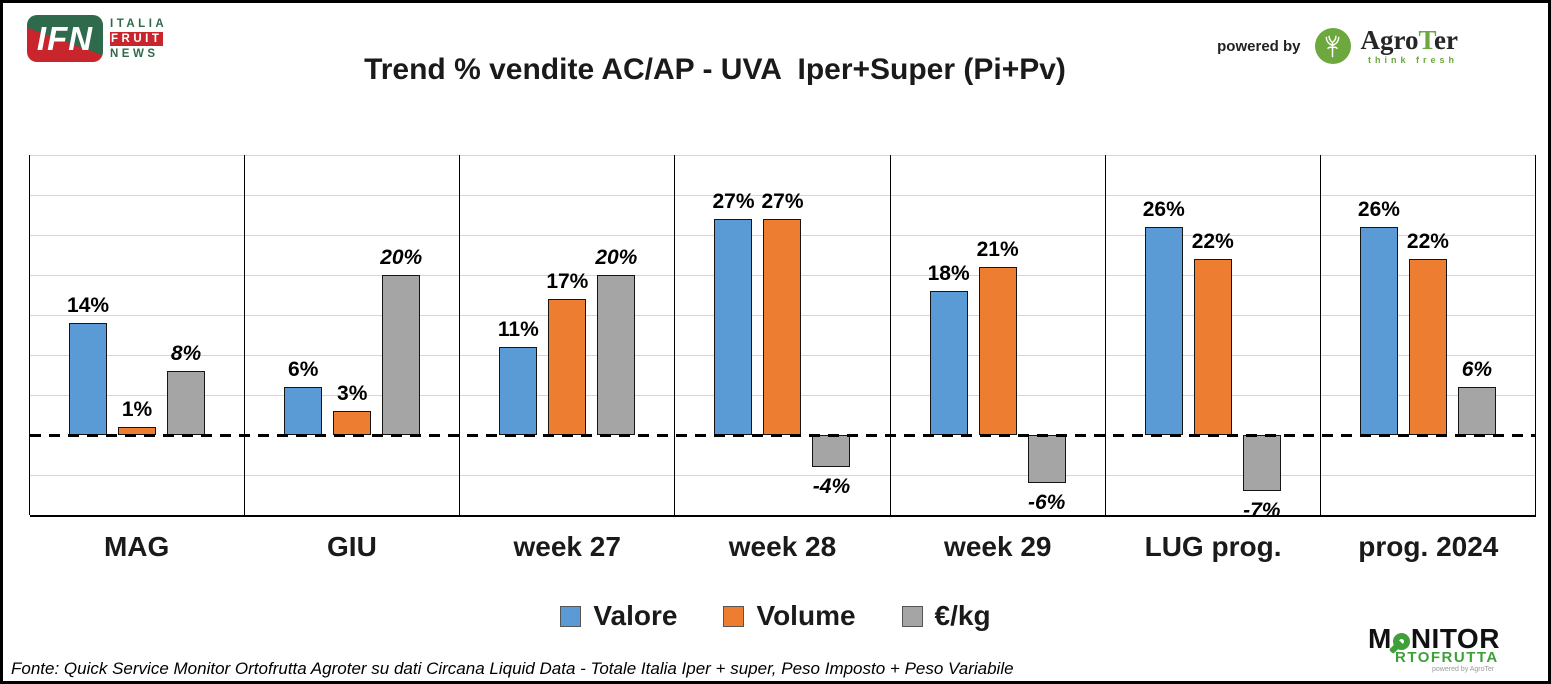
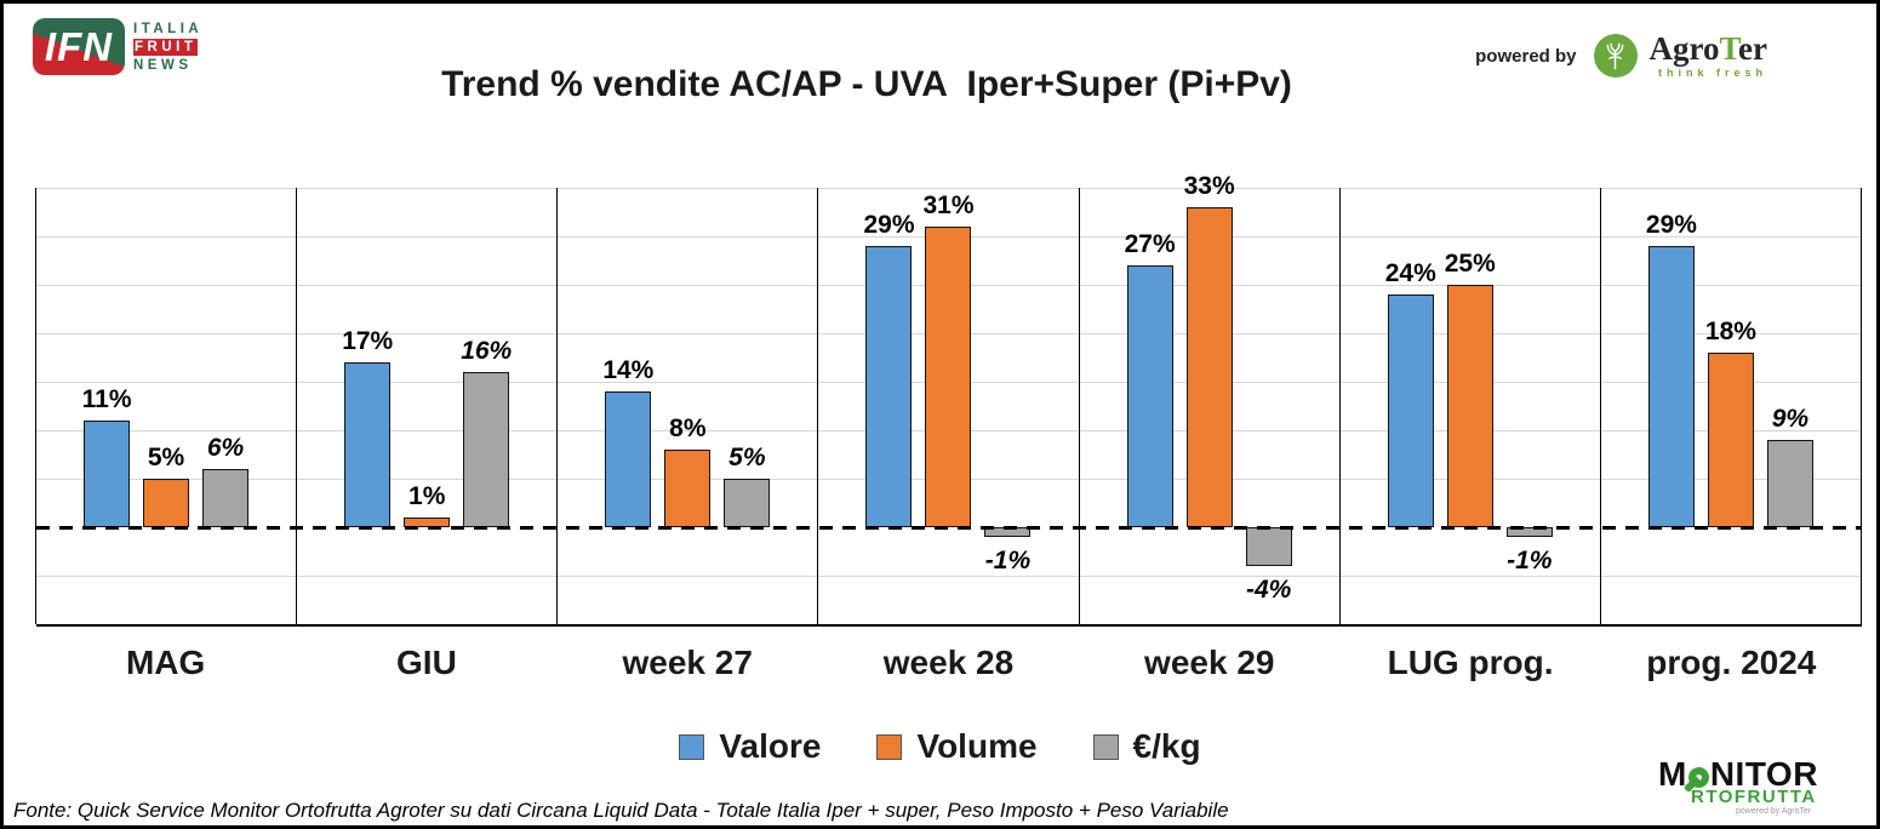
Valore/MAG: 14% -> 11%
Volume/MAG: 1% -> 5%
€/kg/MAG: 8% -> 6%
Valore/GIU: 6% -> 17%
Volume/GIU: 3% -> 1%
€/kg/GIU: 20% -> 16%
Valore/week 27: 11% -> 14%
Volume/week 27: 17% -> 8%
€/kg/week 27: 20% -> 5%
Valore/week 28: 27% -> 29%
Volume/week 28: 27% -> 31%
€/kg/week 28: -4% -> -1%
Valore/week 29: 18% -> 27%
Volume/week 29: 21% -> 33%
€/kg/week 29: -6% -> -4%
Valore/LUG prog.: 26% -> 24%
Volume/LUG prog.: 22% -> 25%
€/kg/LUG prog.: -7% -> -1%
Valore/prog. 2024: 26% -> 29%
Volume/prog. 2024: 22% -> 18%
€/kg/prog. 2024: 6% -> 9%
